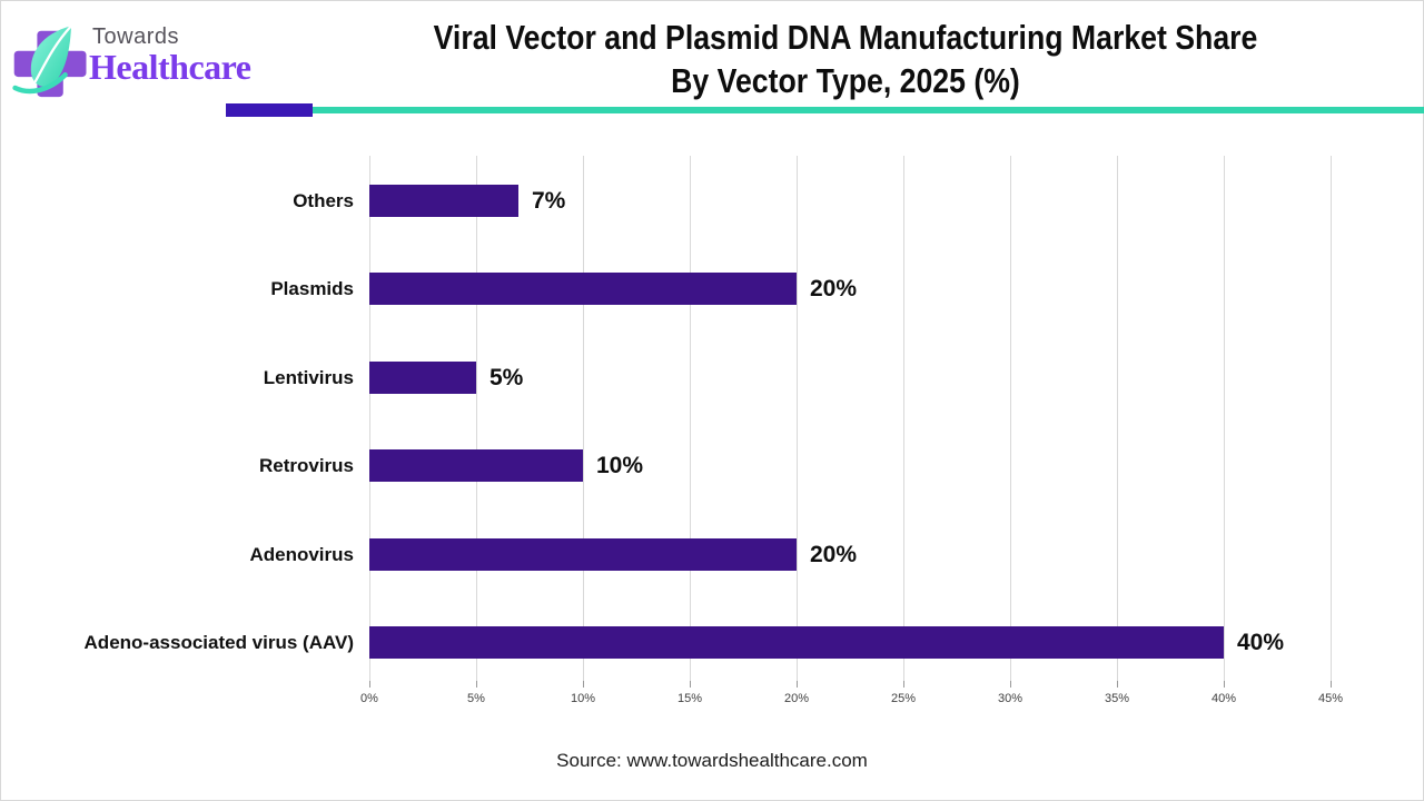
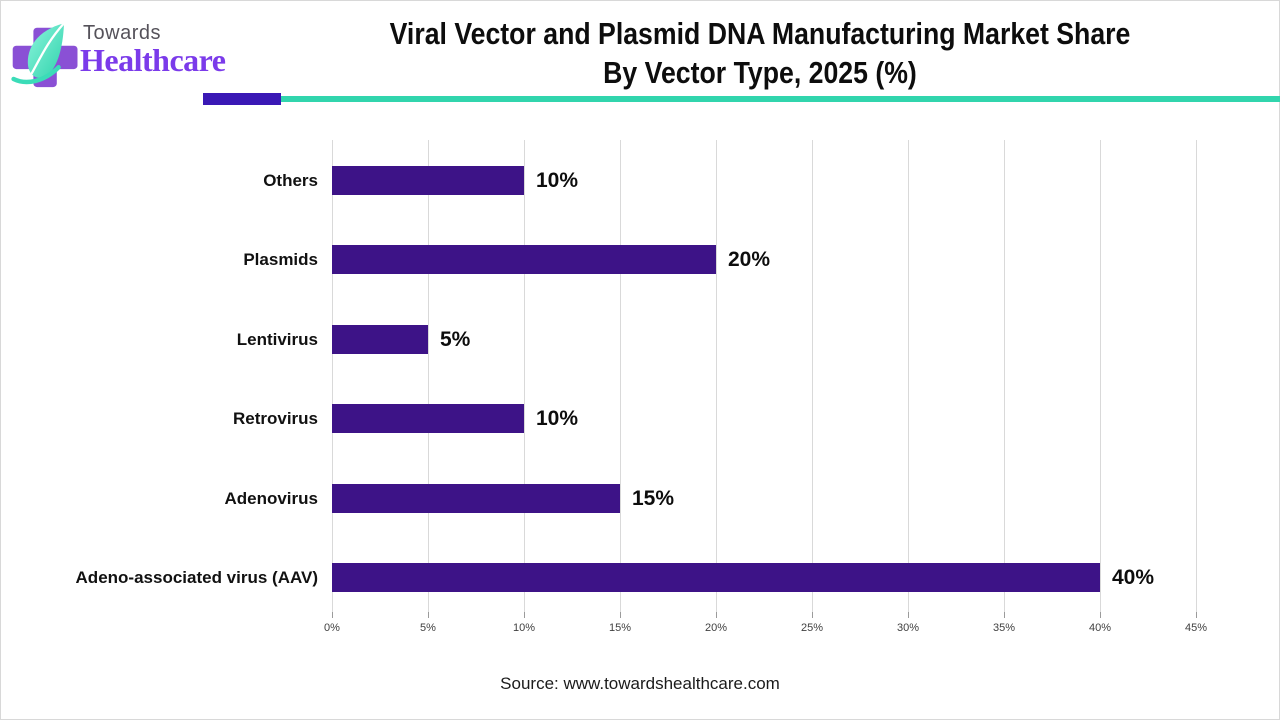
Others: 7% -> 10%
Adenovirus: 20% -> 15%
